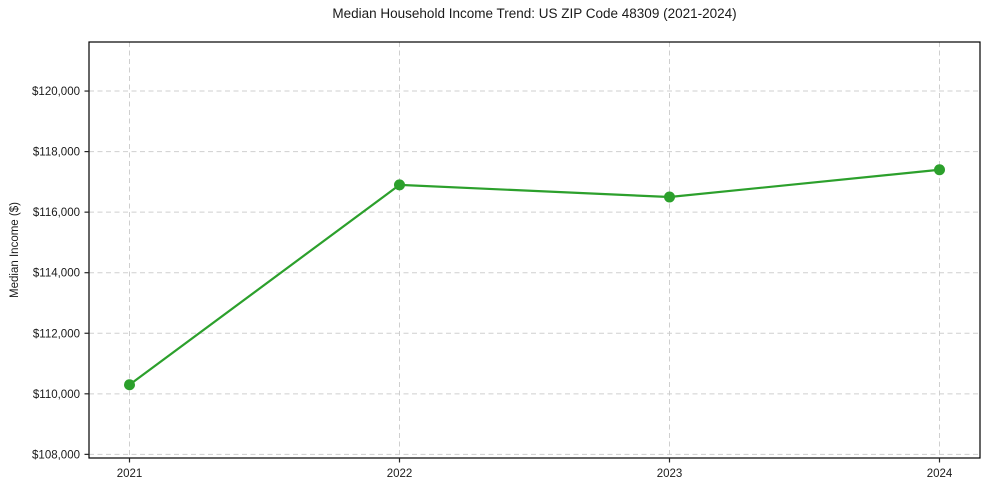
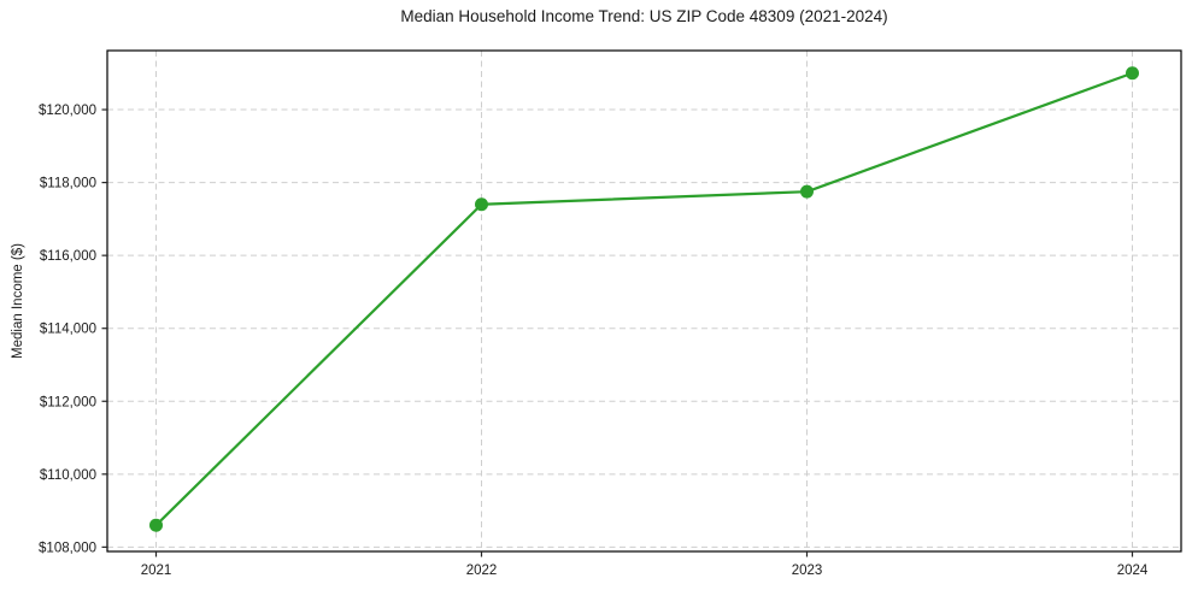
2021: $110300 -> $108600
2022: $116900 -> $117400
2023: $116500 -> $117800
2024: $117400 -> $121000
